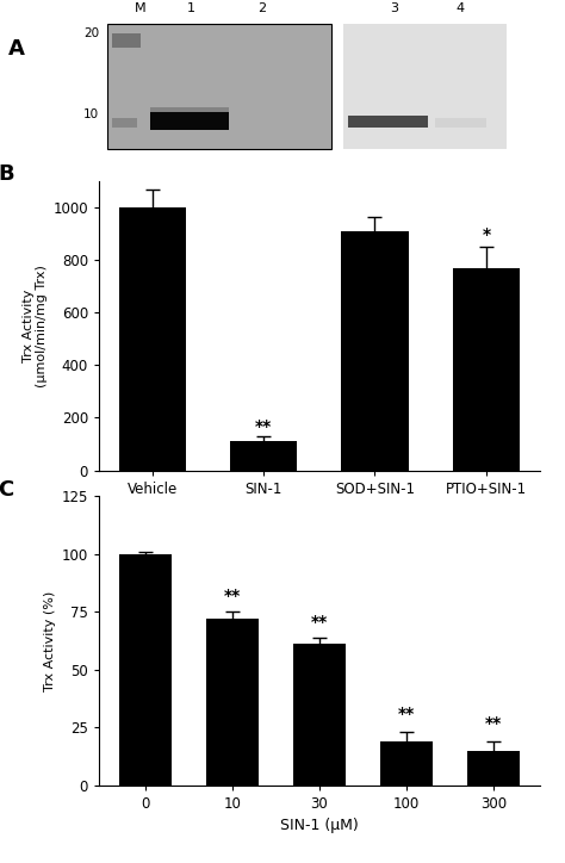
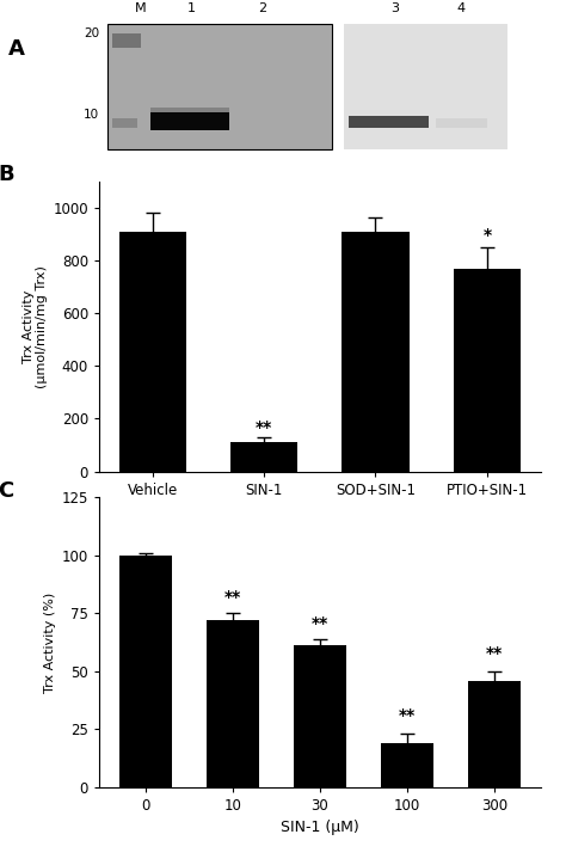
Vehicle: 1000 -> 910
300: 15 -> 46
